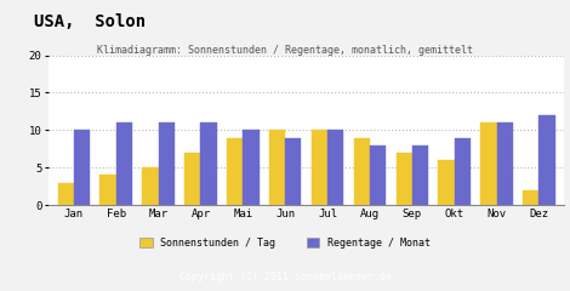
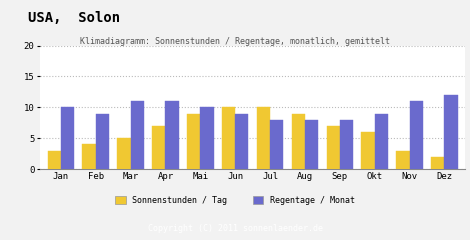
Regentage / Monat/Feb: 11 -> 9
Regentage / Monat/Jul: 10 -> 8
Sonnenstunden / Tag/Nov: 11 -> 3
